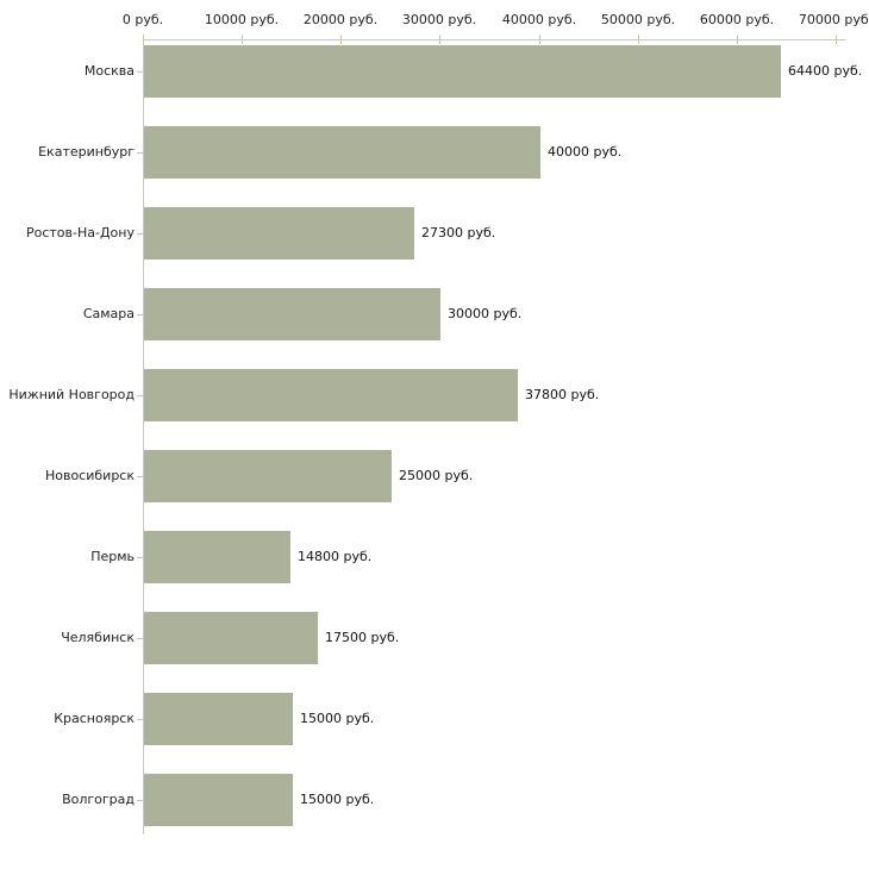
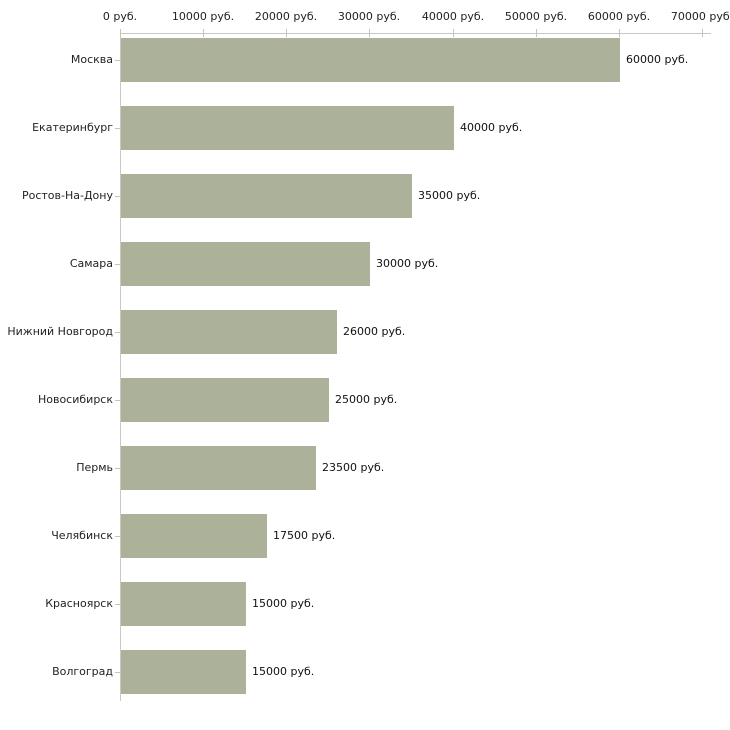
Москва: 64400 -> 60000
Ростов-На-Дону: 27300 -> 35000
Нижний Новгород: 37800 -> 26000
Пермь: 14800 -> 23500
